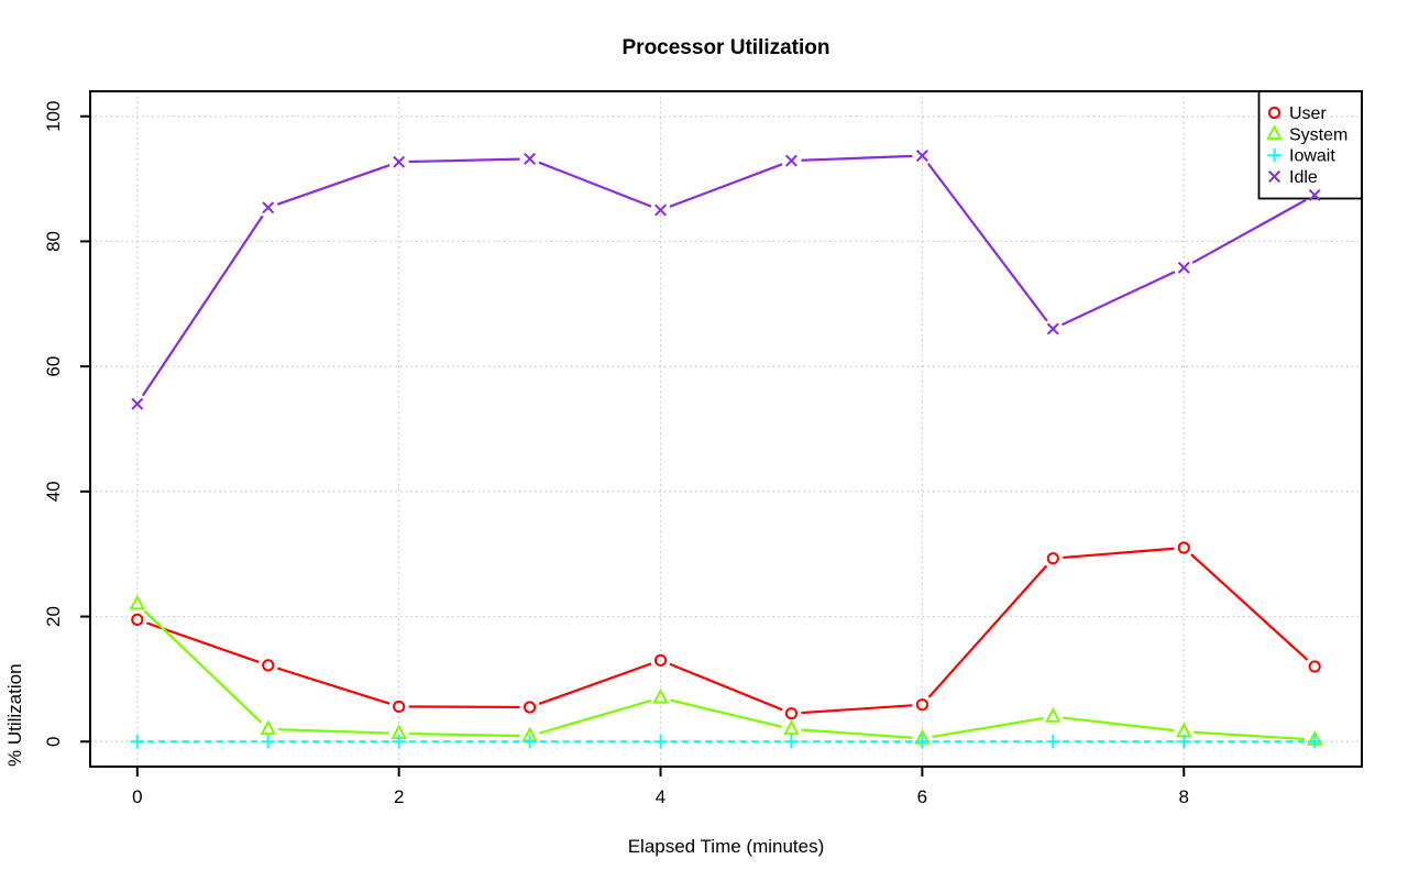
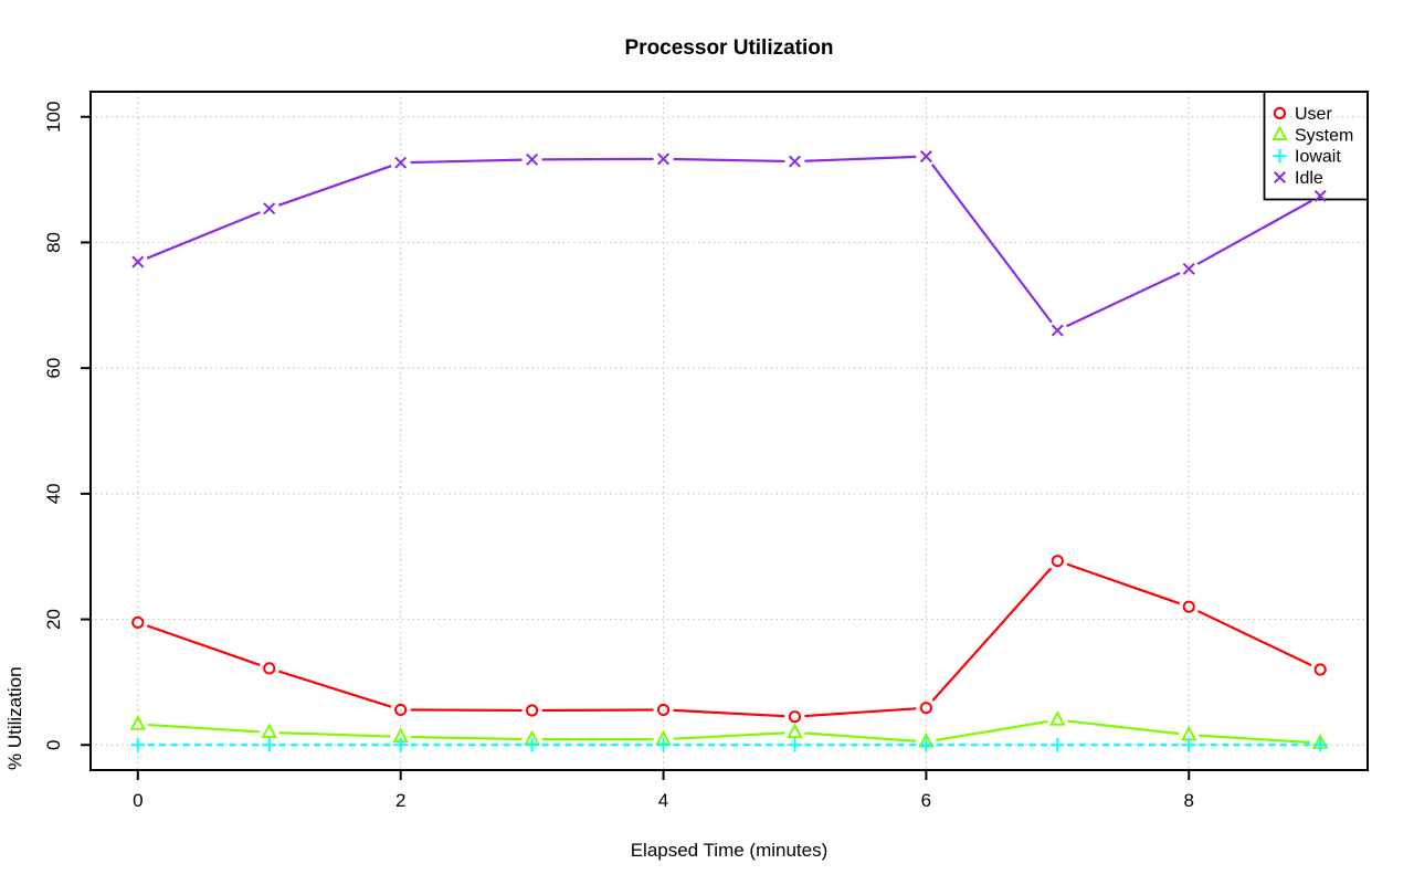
System/0: 22 -> 3
Idle/0: 54 -> 77
User/4: 13 -> 6
System/4: 7 -> 1
Idle/4: 85 -> 93
User/8: 31 -> 22
